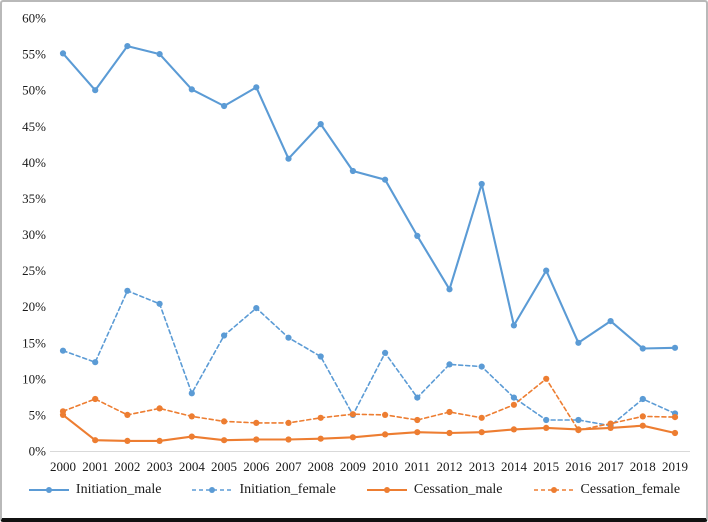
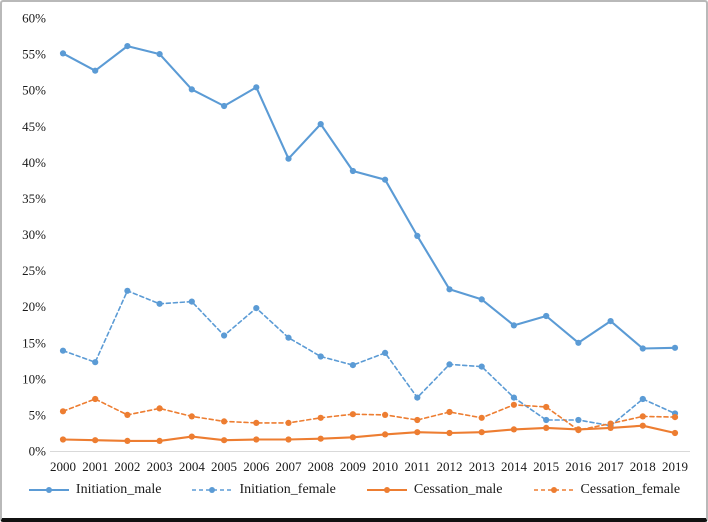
Cessation_male/2000: 5% -> 2%
Initiation_male/2001: 50% -> 53%
Initiation_female/2004: 8% -> 21%
Initiation_female/2009: 5% -> 12%
Initiation_male/2013: 37% -> 21%
Initiation_male/2015: 25% -> 19%
Cessation_female/2015: 10% -> 6%
